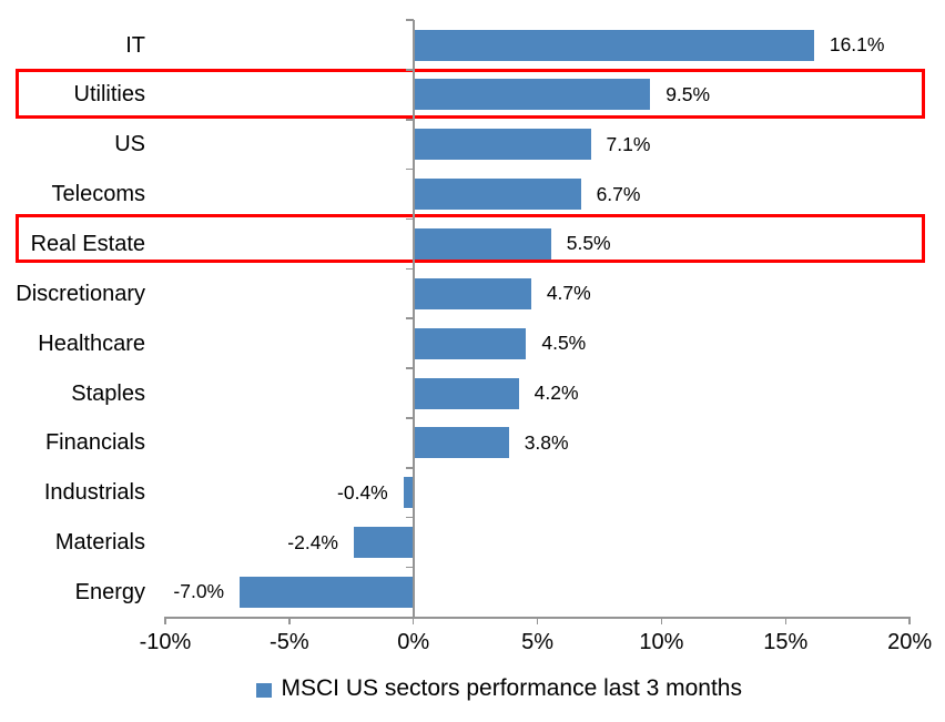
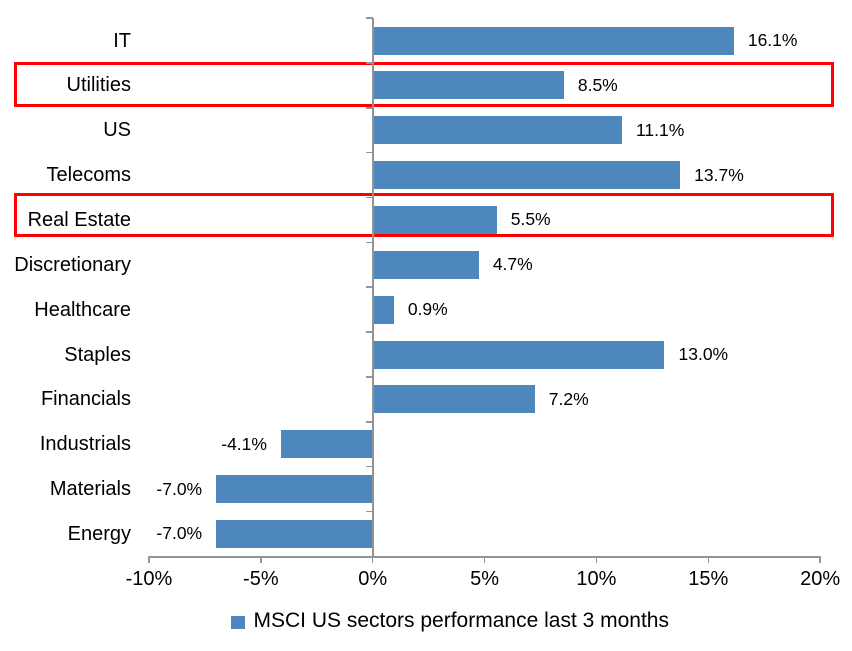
Utilities: 9.5% -> 8.5%
US: 7.1% -> 11.1%
Telecoms: 6.7% -> 13.7%
Healthcare: 4.5% -> 0.9%
Staples: 4.2% -> 13.0%
Financials: 3.8% -> 7.2%
Industrials: -0.4% -> -4.1%
Materials: -2.4% -> -7.0%
